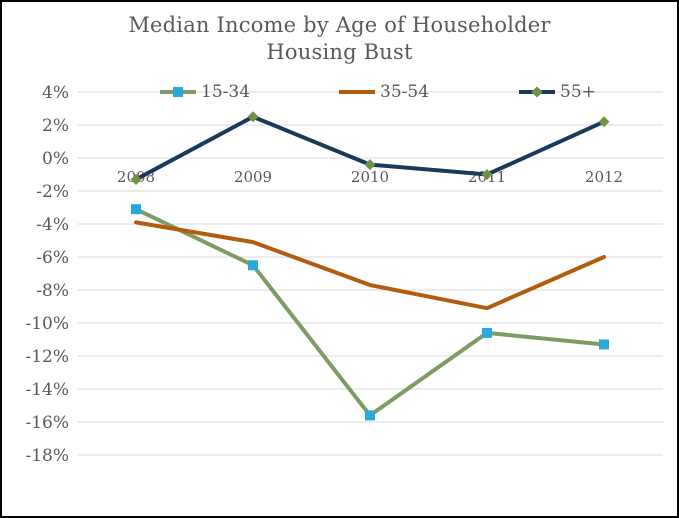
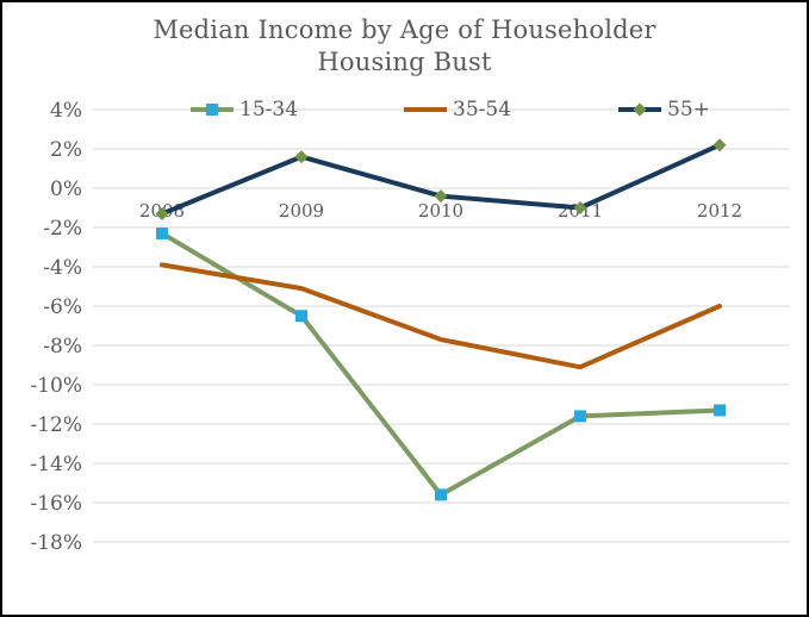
15-34/2008: -3.1% -> -2.3%
55+/2009: 2.5% -> 1.6%
15-34/2011: -10.6% -> -11.6%
